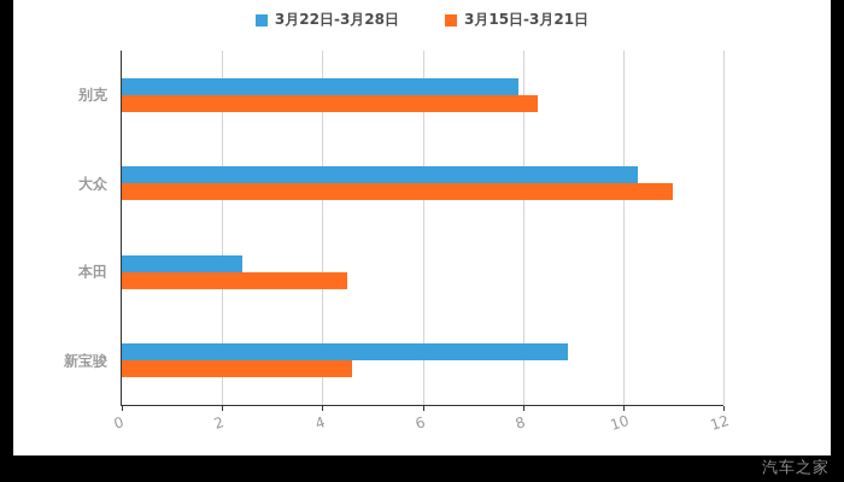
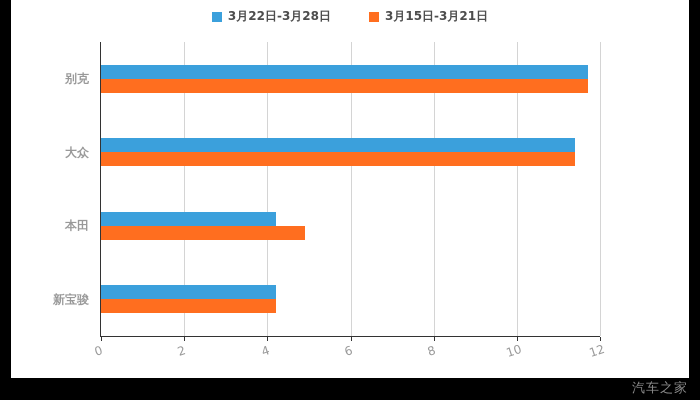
3月22日-3月28日/别克: 7.9 -> 11.7
3月15日-3月21日/别克: 8.3 -> 11.7
3月22日-3月28日/大众: 10.3 -> 11.4
3月15日-3月21日/大众: 11.0 -> 11.4
3月22日-3月28日/本田: 2.4 -> 4.2
3月15日-3月21日/本田: 4.5 -> 4.9
3月22日-3月28日/新宝骏: 8.9 -> 4.2
3月15日-3月21日/新宝骏: 4.6 -> 4.2
